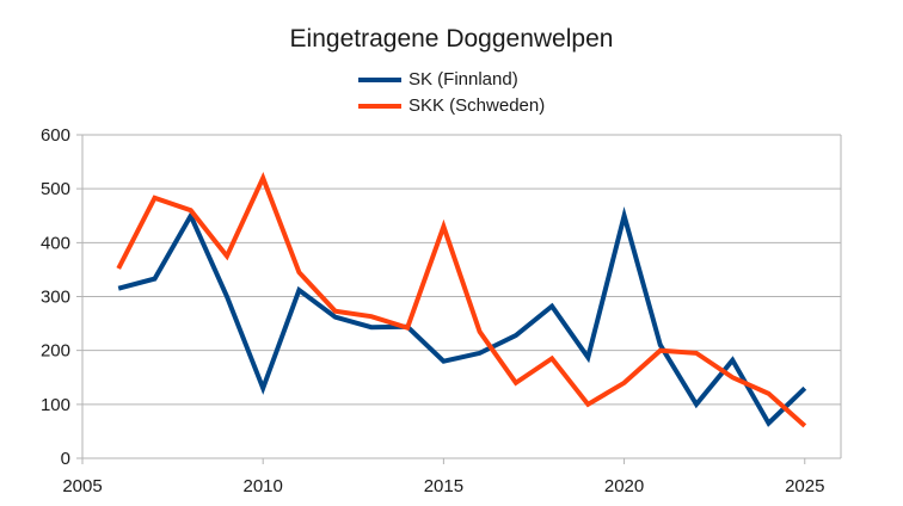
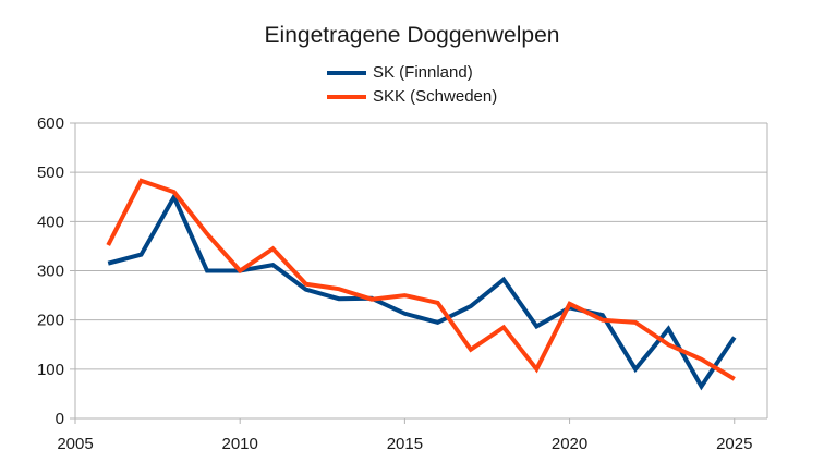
SK (Finnland)/2010: 130 -> 300
SKK (Schweden)/2010: 520 -> 300
SK (Finnland)/2015: 180 -> 210
SKK (Schweden)/2015: 430 -> 250
SK (Finnland)/2020: 450 -> 220
SKK (Schweden)/2020: 140 -> 230
SK (Finnland)/2025: 130 -> 160
SKK (Schweden)/2025: 60 -> 80
